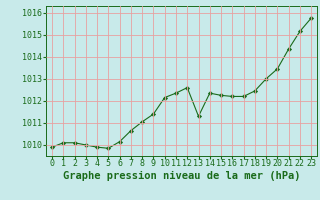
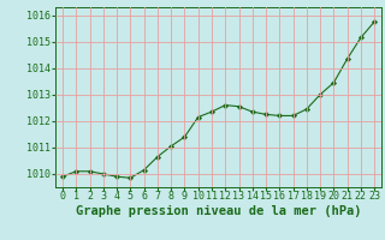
13: 1011.30 -> 1012.55
